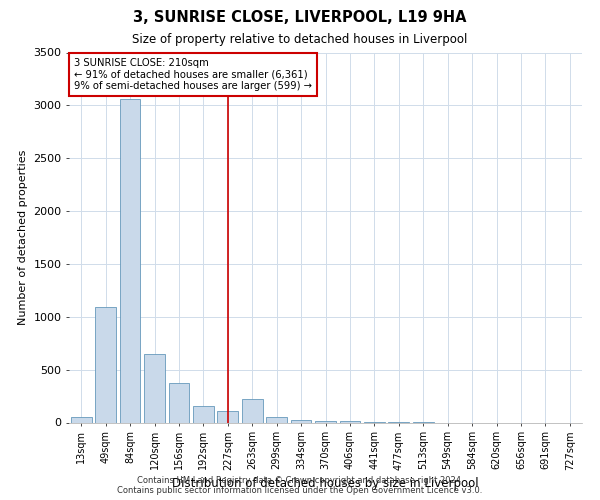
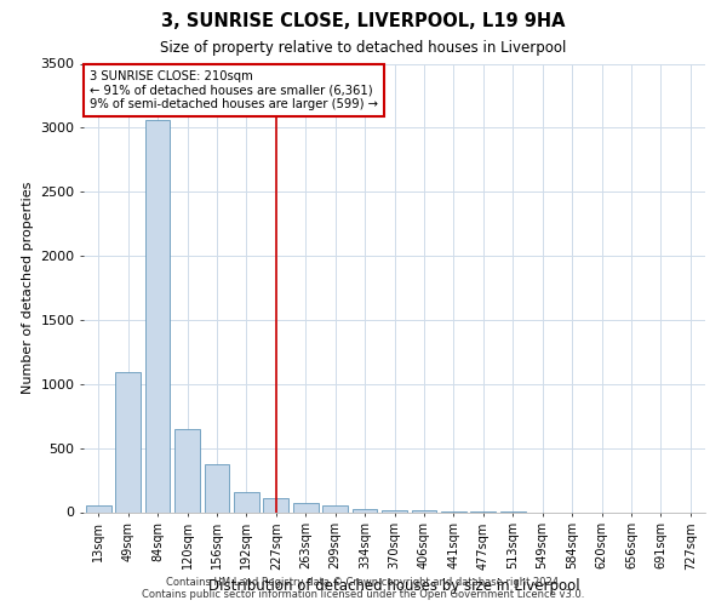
263sqm: 220 -> 70
